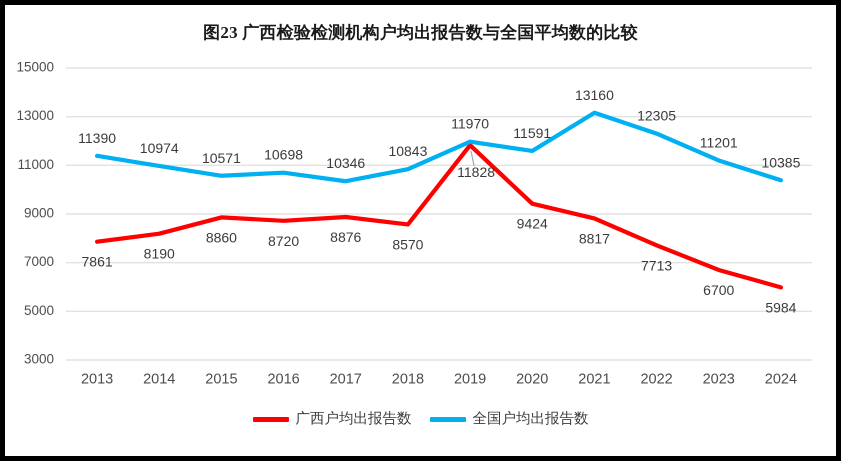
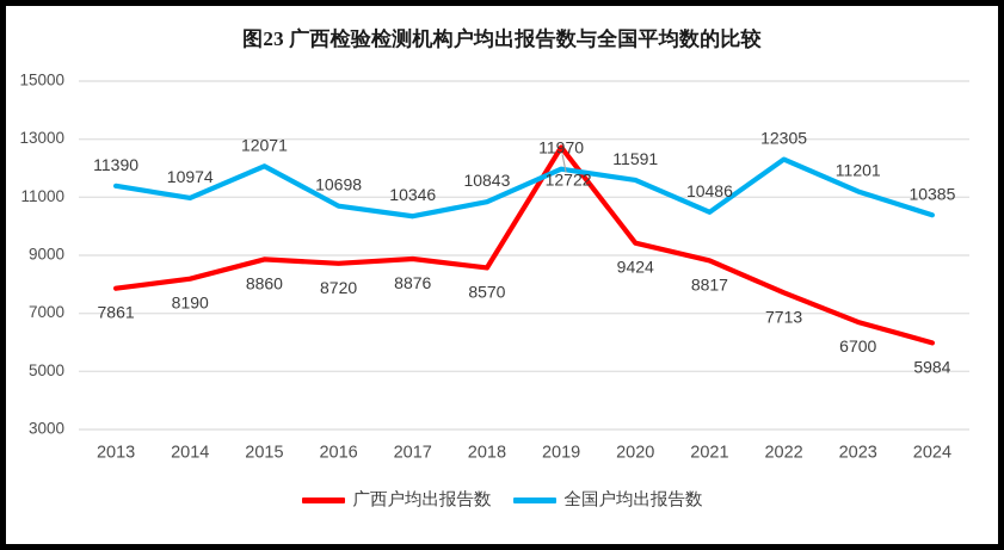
全国户均出报告数/2015: 10571 -> 12071
广西户均出报告数/2019: 11828 -> 12722
全国户均出报告数/2021: 13160 -> 10486
